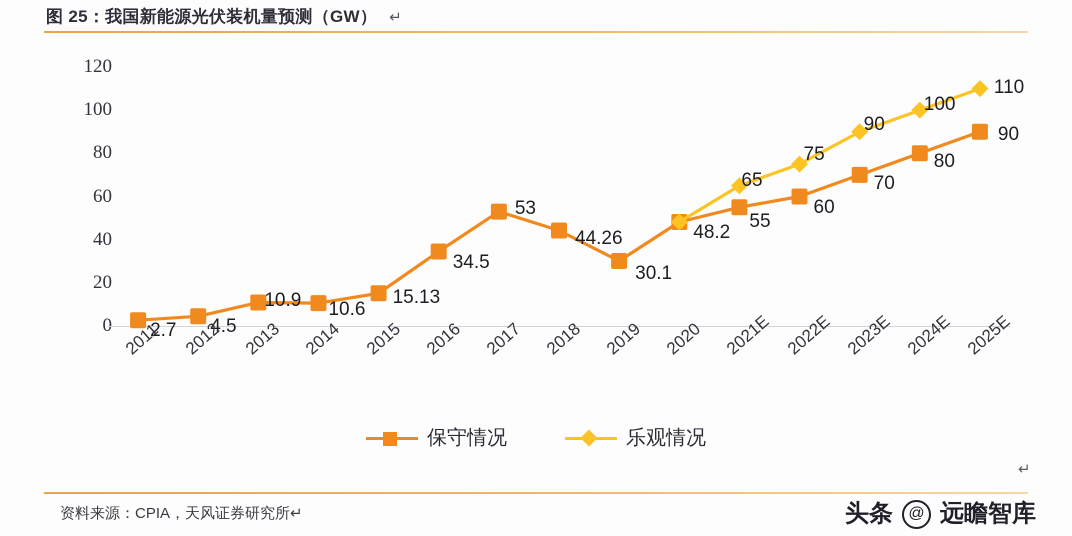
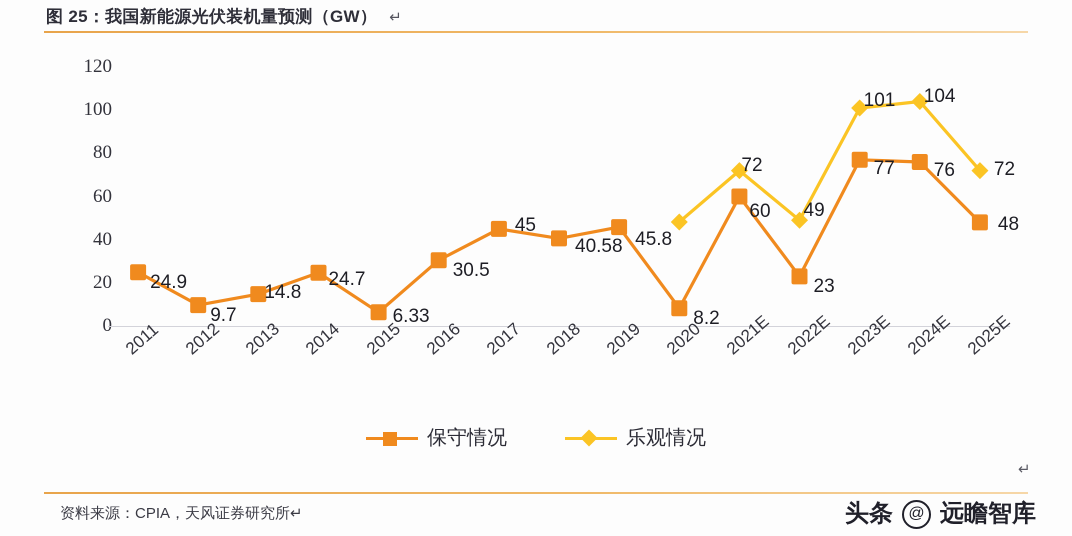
保守情况/2011: 2.7 -> 24.9
保守情况/2012: 4.5 -> 9.7
保守情况/2013: 10.9 -> 14.8
保守情况/2014: 10.6 -> 24.7
保守情况/2015: 15.13 -> 6.33
保守情况/2016: 34.5 -> 30.5
保守情况/2017: 53 -> 45
保守情况/2018: 44.26 -> 40.58
保守情况/2019: 30.1 -> 45.8
保守情况/2020: 48.2 -> 8.2
保守情况/2021E: 55 -> 60
乐观情况/2021E: 65 -> 72
保守情况/2022E: 60 -> 23
乐观情况/2022E: 75 -> 49
保守情况/2023E: 70 -> 77
乐观情况/2023E: 90 -> 101
保守情况/2024E: 80 -> 76
乐观情况/2024E: 100 -> 104
保守情况/2025E: 90 -> 48
乐观情况/2025E: 110 -> 72
